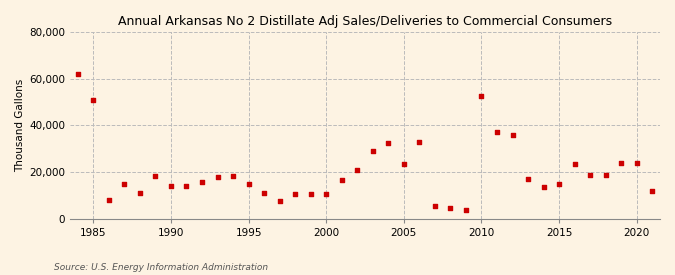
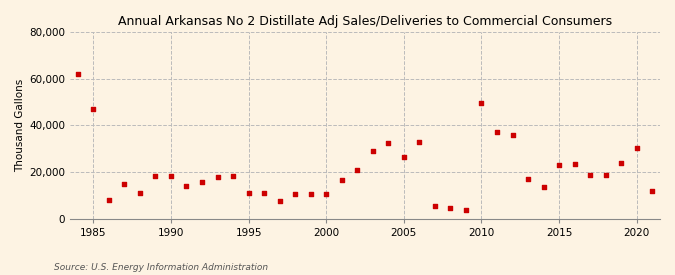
1985: 51,000 -> 47,000
1990: 14,000 -> 18,500
1995: 15,000 -> 11,000
2005: 23,500 -> 26,500
2010: 52,500 -> 49,500
2015: 15,000 -> 23,000
2020: 24,000 -> 30,500
